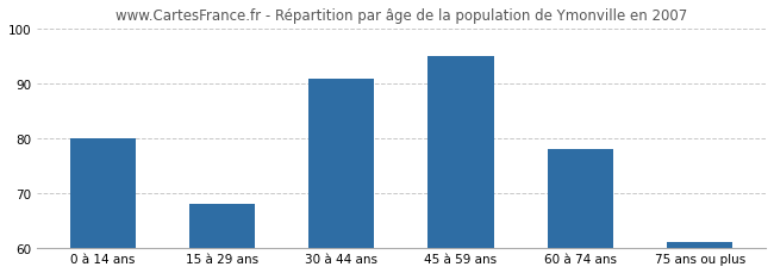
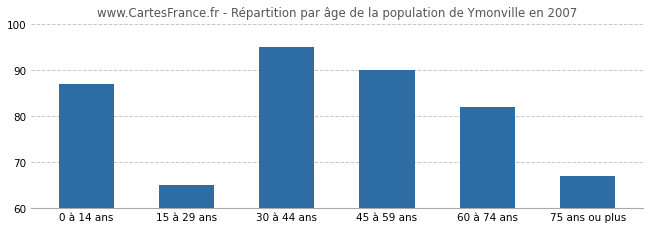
0 à 14 ans: 80 -> 87
15 à 29 ans: 68 -> 65
30 à 44 ans: 91 -> 95
45 à 59 ans: 95 -> 90
60 à 74 ans: 78 -> 82
75 ans ou plus: 61 -> 67
